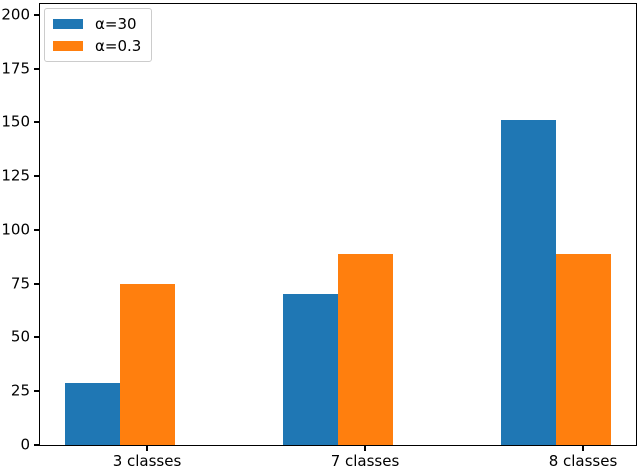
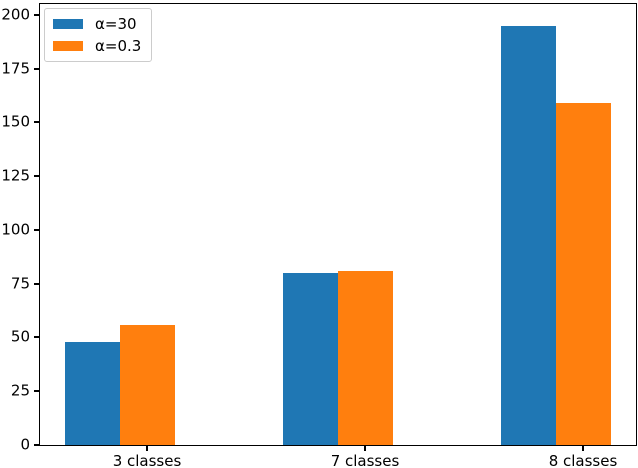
α=30/3 classes: 29 -> 48
α=0.3/3 classes: 75 -> 56
α=30/7 classes: 70 -> 80
α=0.3/7 classes: 89 -> 81
α=30/8 classes: 151 -> 195
α=0.3/8 classes: 89 -> 159
